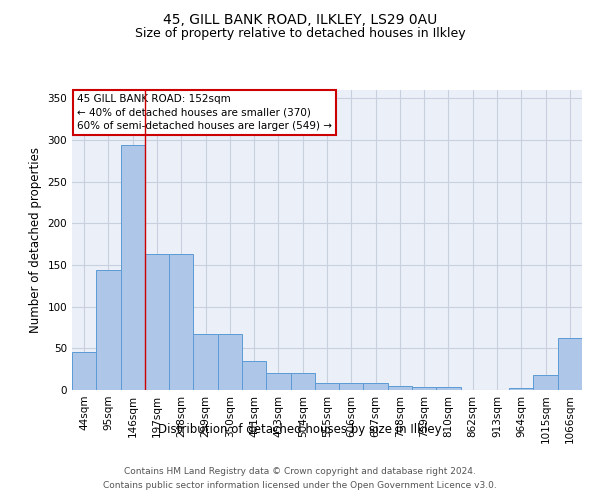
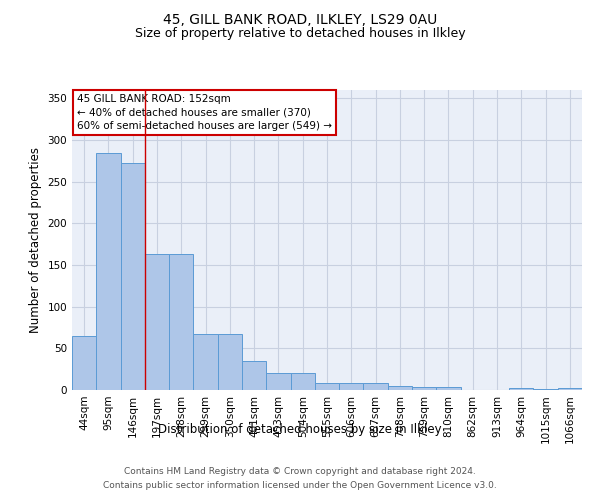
44sqm: 46 -> 65
95sqm: 144 -> 285
146sqm: 294 -> 272
1015sqm: 18 -> 1
1066sqm: 62 -> 2
